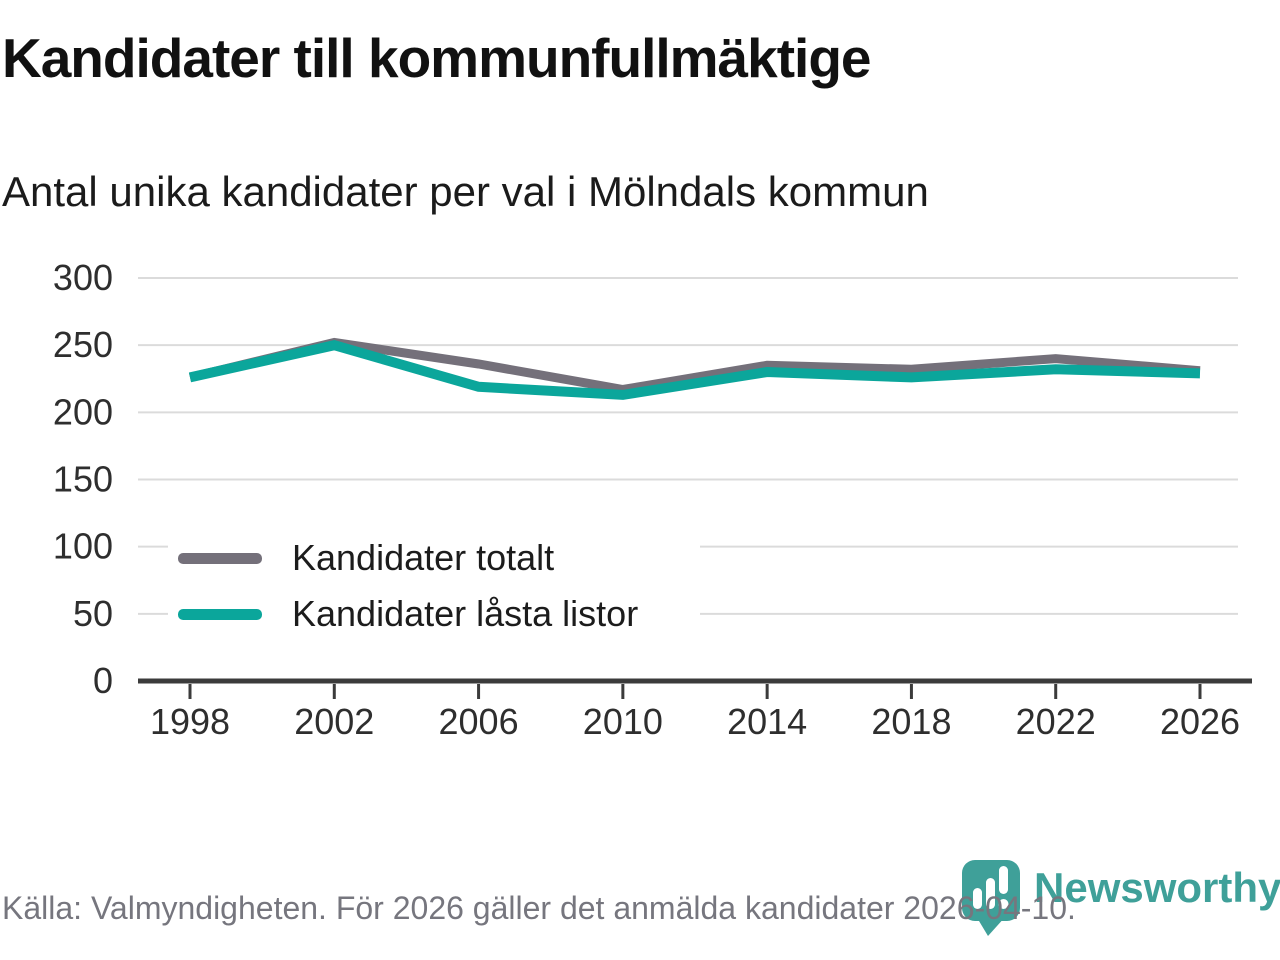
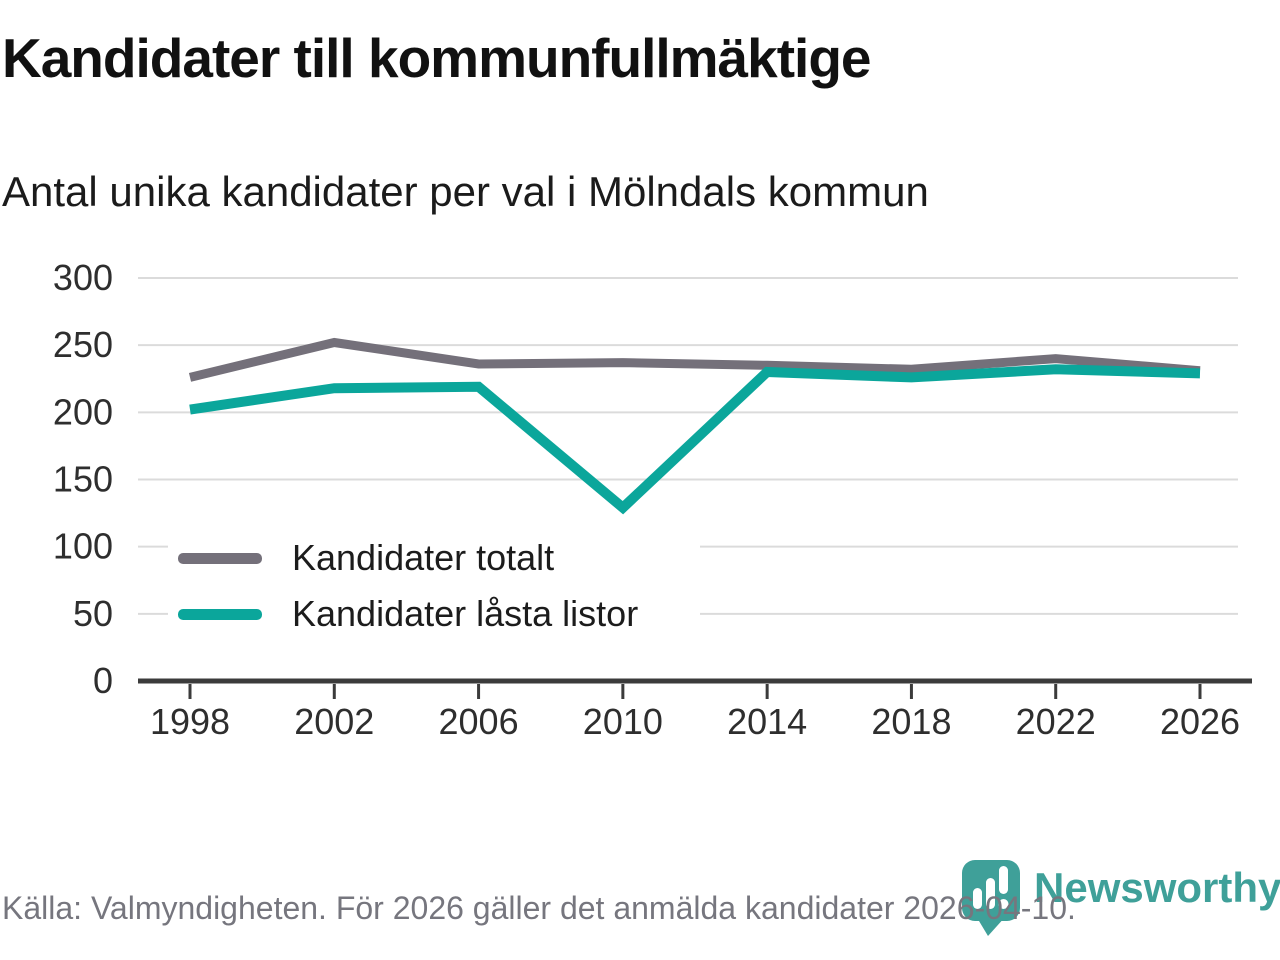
Kandidater låsta listor/1998: 226 -> 202
Kandidater låsta listor/2002: 250 -> 218
Kandidater totalt/2010: 217 -> 237
Kandidater låsta listor/2010: 213 -> 129
